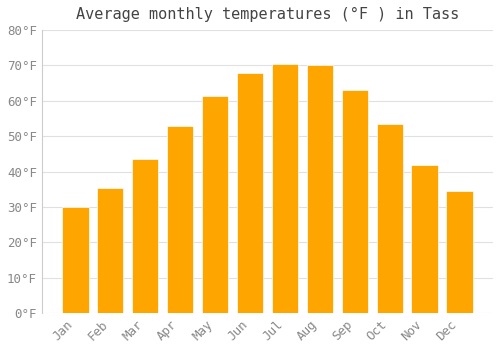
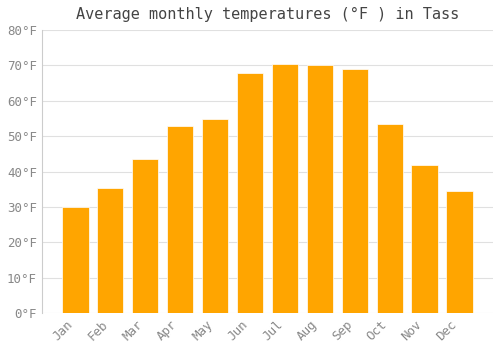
May: 61.5°F -> 55.0°F
Sep: 63.0°F -> 69.0°F
